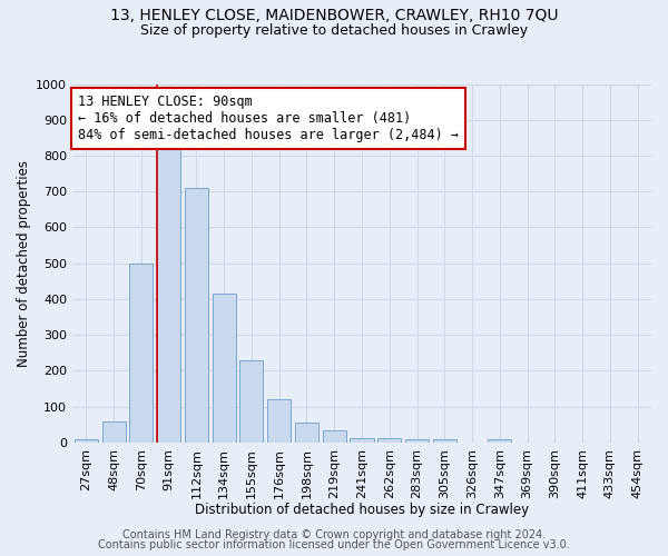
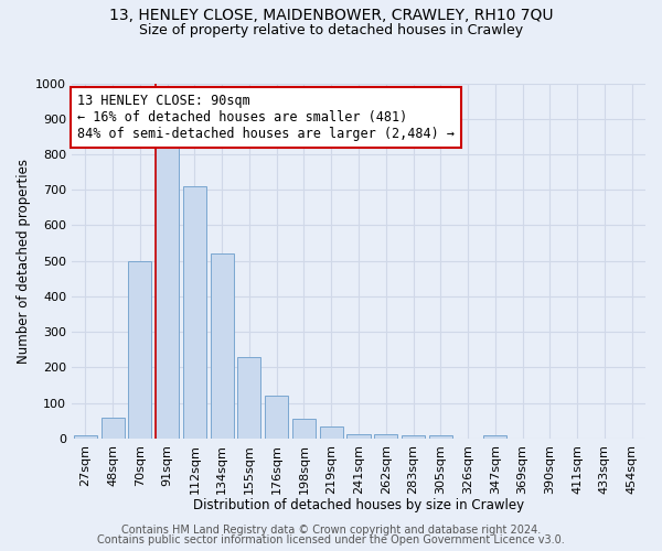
134sqm: 415 -> 520
